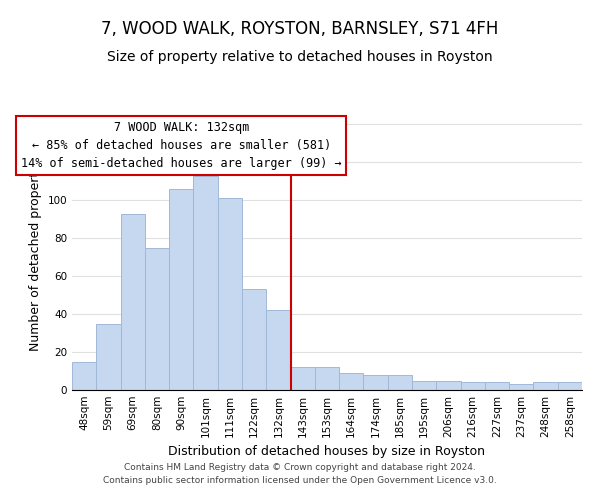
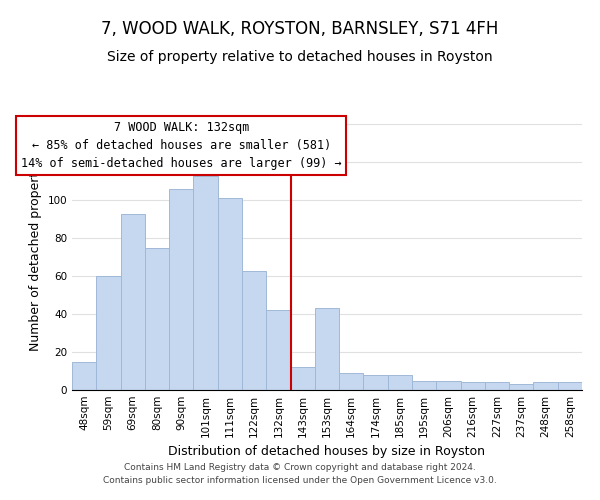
59sqm: 35 -> 60
122sqm: 53 -> 63
153sqm: 12 -> 43
